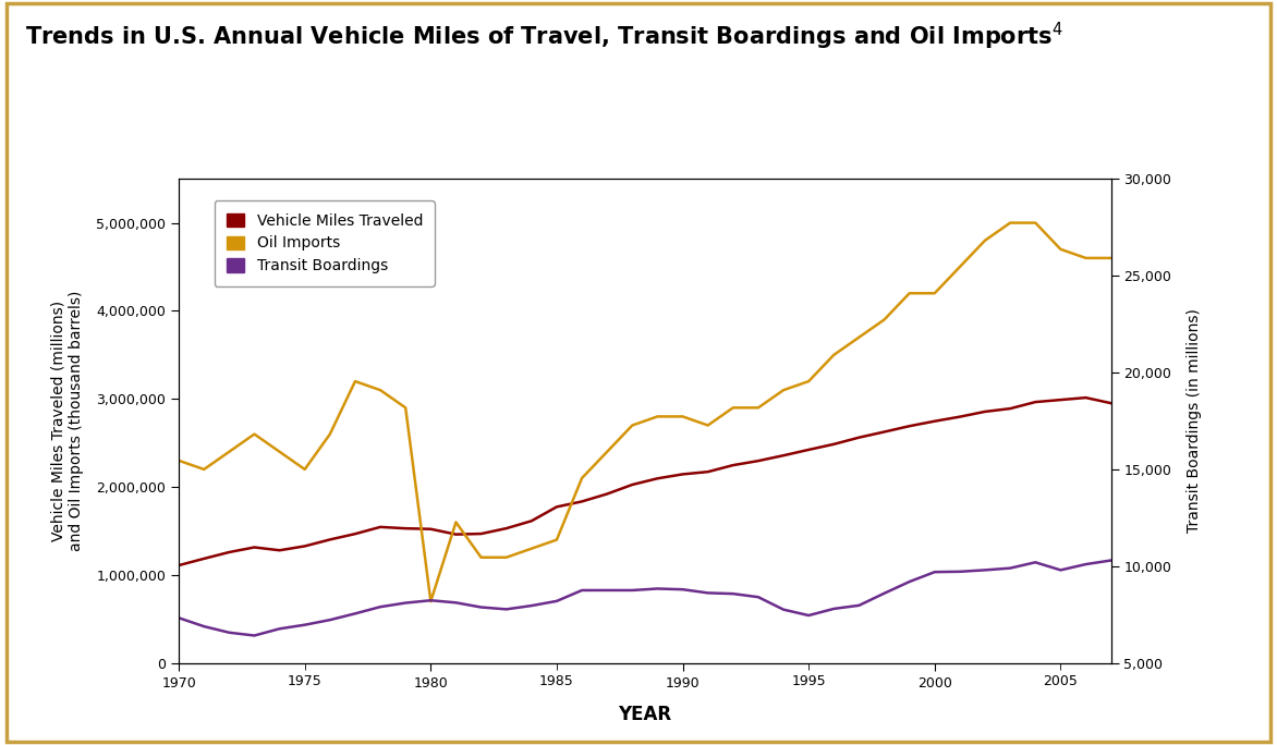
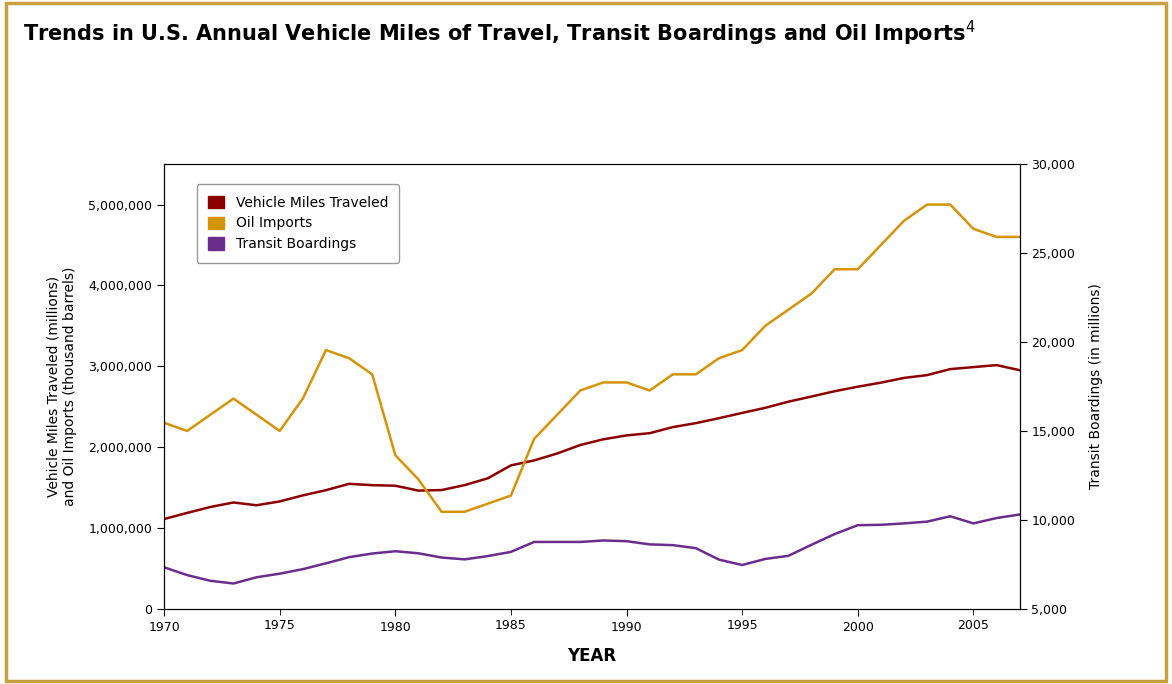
Oil Imports/1980: 700,000 -> 1,900,000
